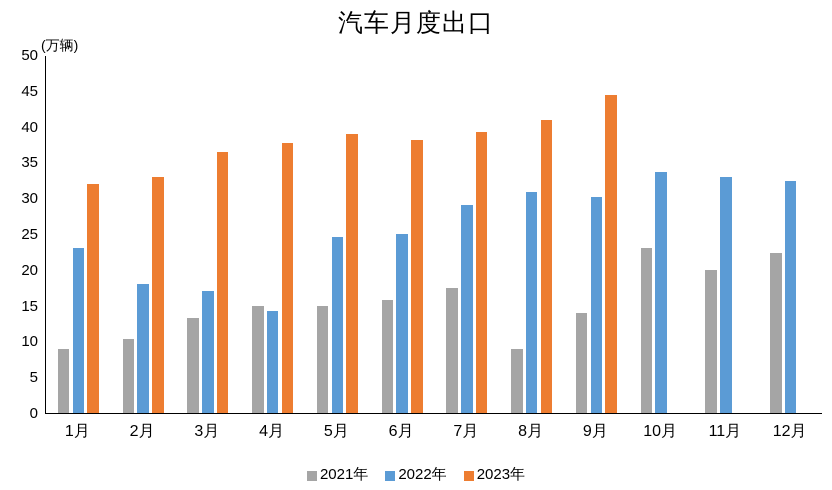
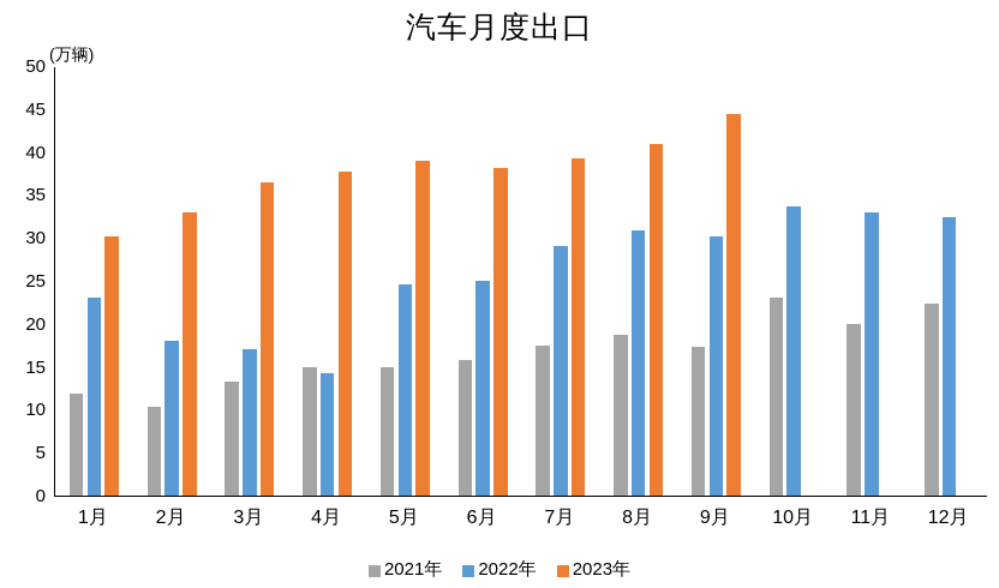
2021年/1月: 9 -> 12
2023年/1月: 32 -> 30
2021年/8月: 9 -> 19
2021年/9月: 14 -> 17
